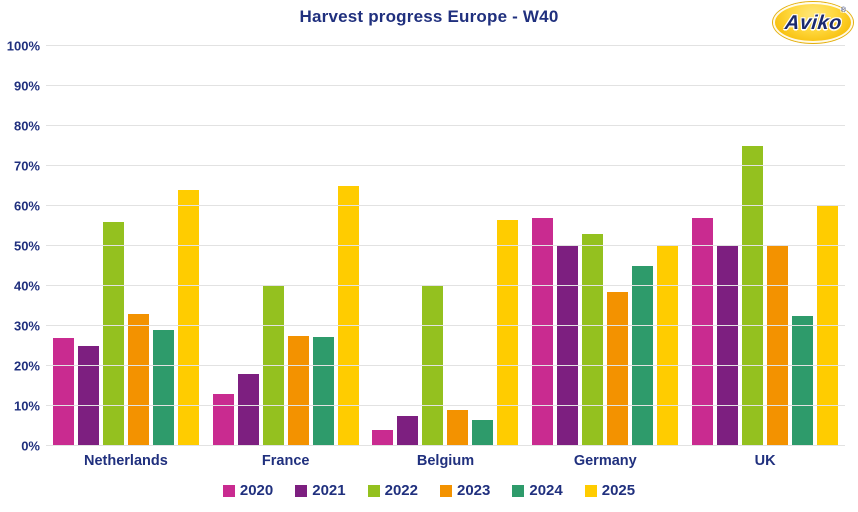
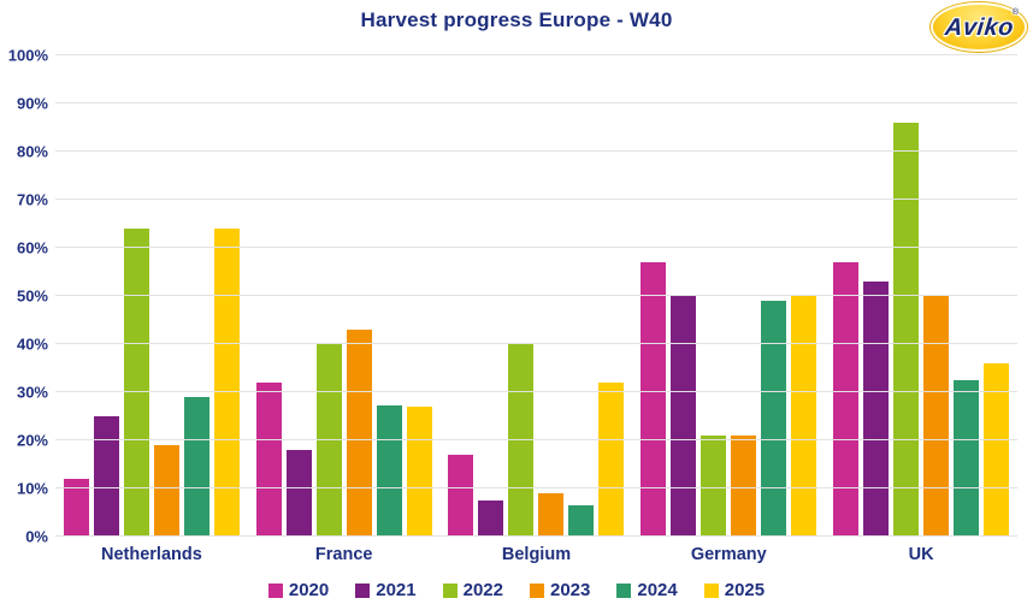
2020/Netherlands: 27% -> 12%
2022/Netherlands: 56% -> 64%
2023/Netherlands: 33% -> 19%
2020/France: 13% -> 32%
2023/France: 28% -> 43%
2025/France: 65% -> 27%
2020/Belgium: 4% -> 17%
2025/Belgium: 56% -> 32%
2022/Germany: 53% -> 21%
2023/Germany: 38% -> 21%
2024/Germany: 45% -> 49%
2021/UK: 50% -> 53%
2022/UK: 75% -> 86%
2025/UK: 60% -> 36%
